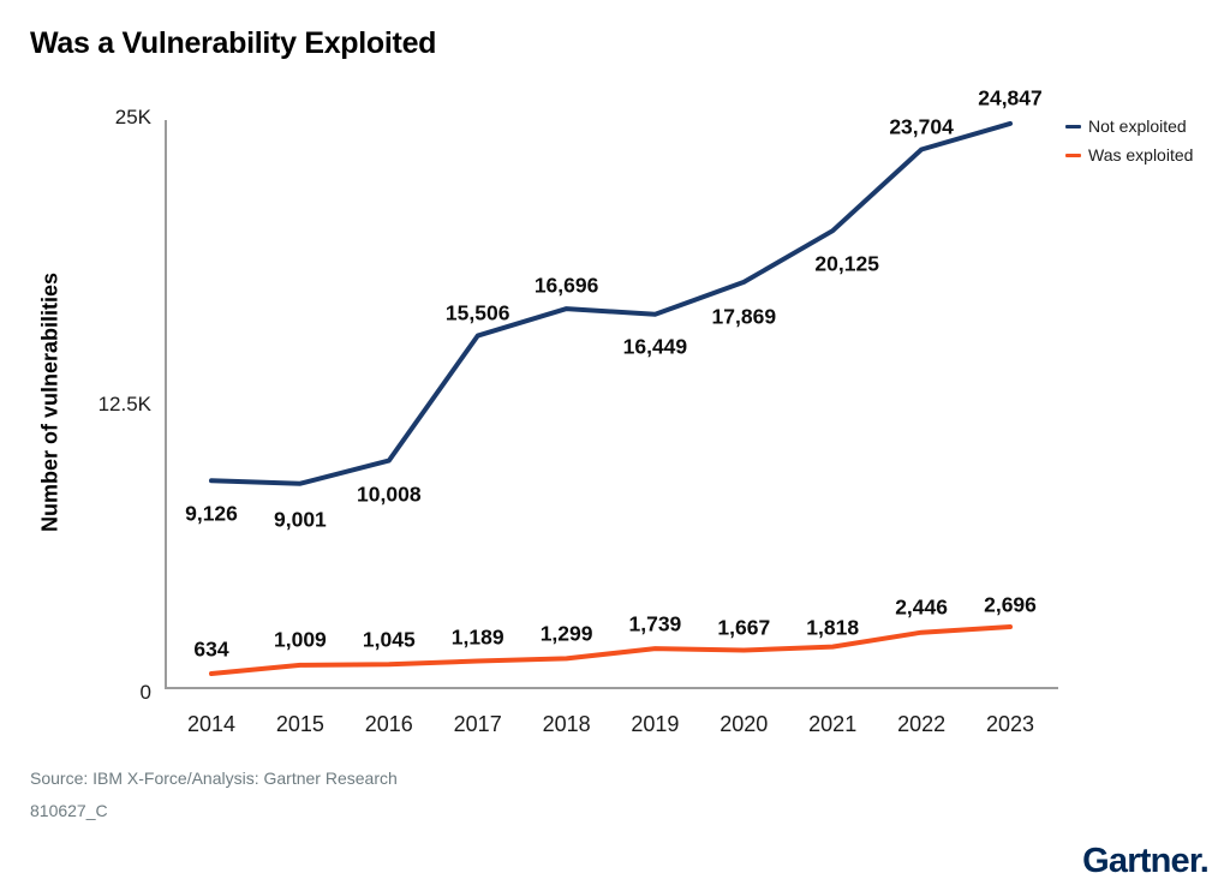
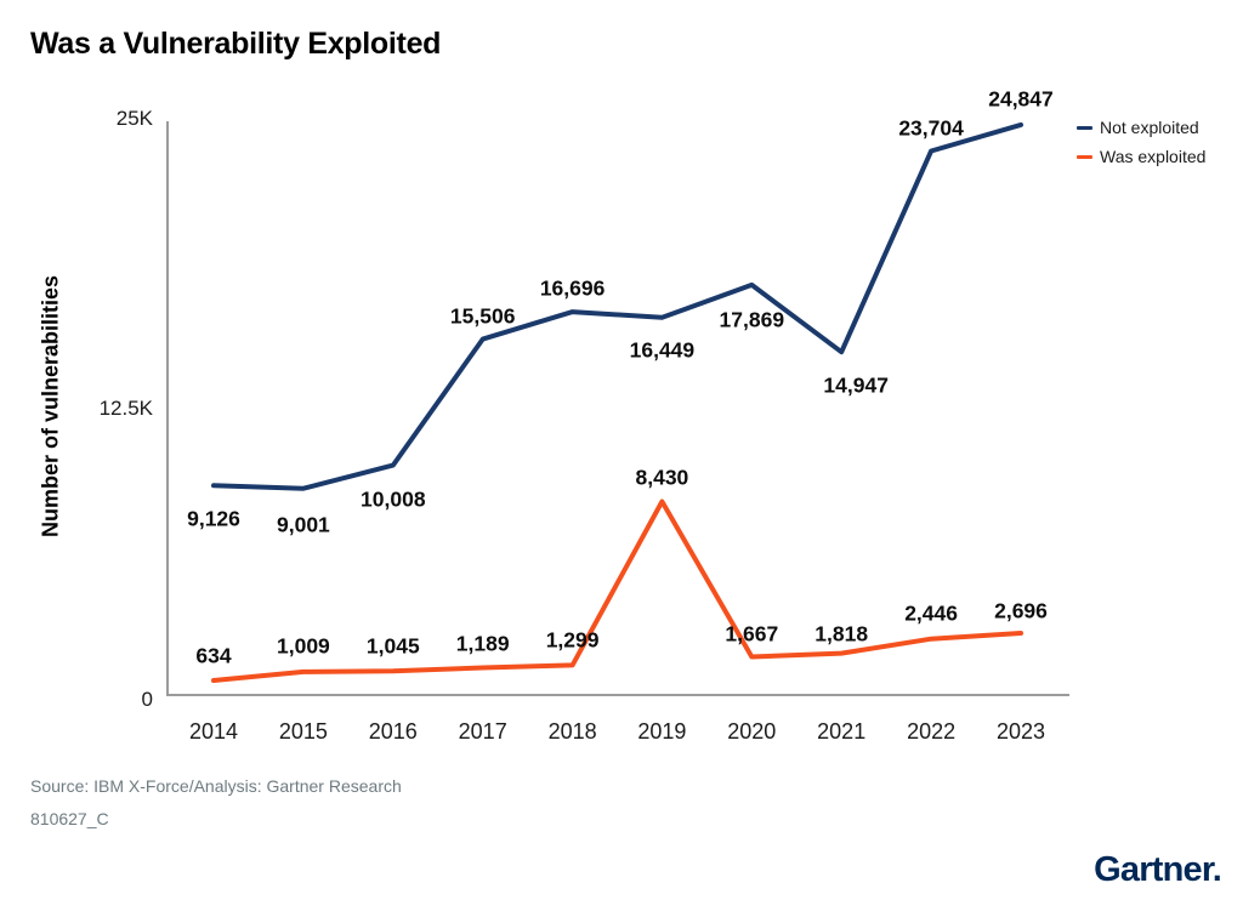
Was exploited/2019: 1,739 -> 8,430
Not exploited/2021: 20,125 -> 14,947
